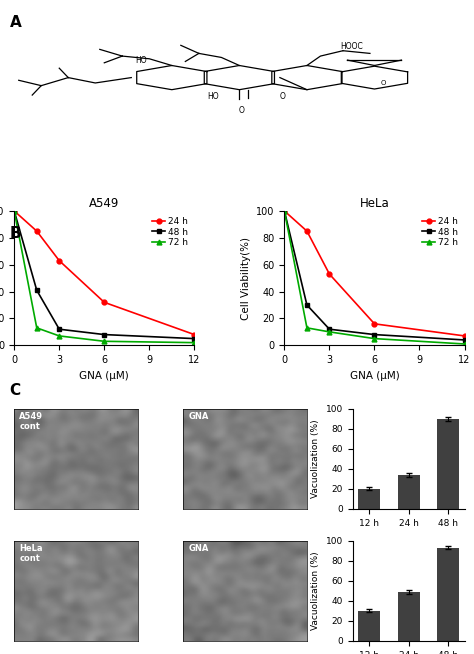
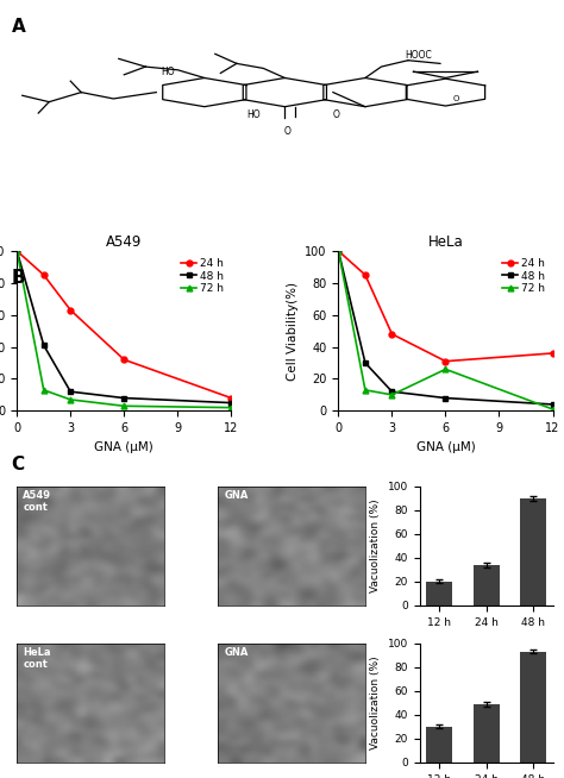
HeLa/24 h/3: 53 -> 48
HeLa/24 h/6: 16 -> 31
HeLa/72 h/6: 5 -> 26
HeLa/24 h/12: 7 -> 36
